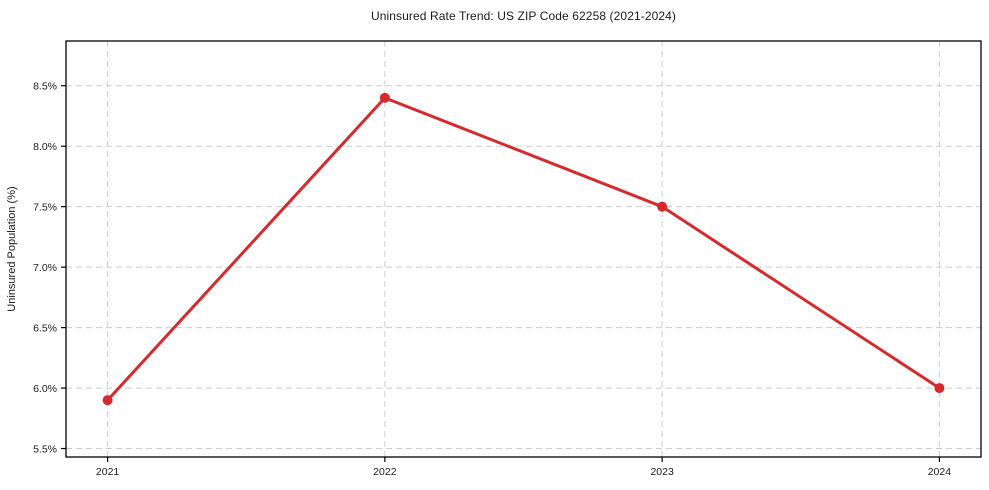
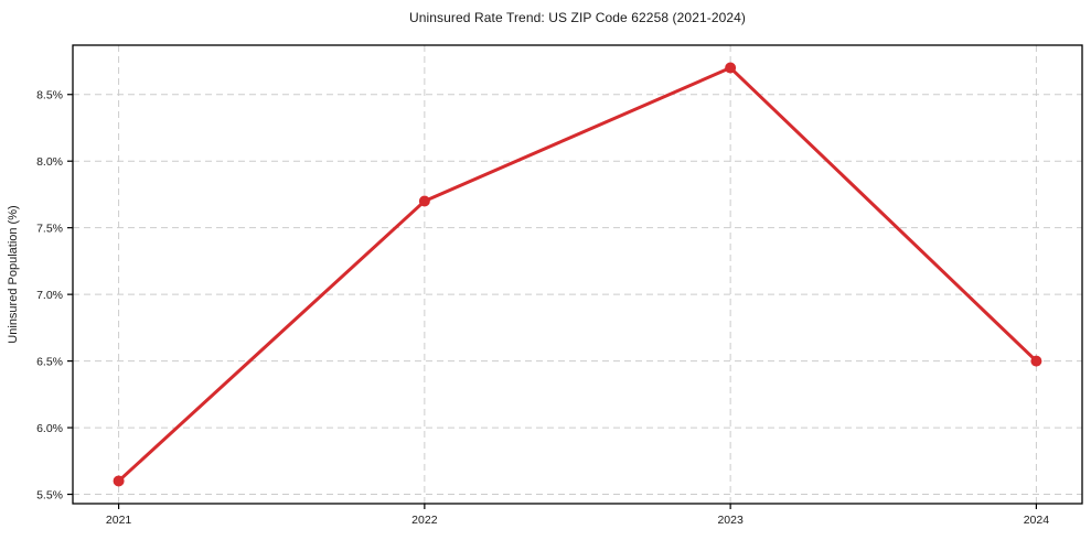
2021: 5.9% -> 5.6%
2022: 8.4% -> 7.7%
2023: 7.5% -> 8.7%
2024: 6.0% -> 6.5%
